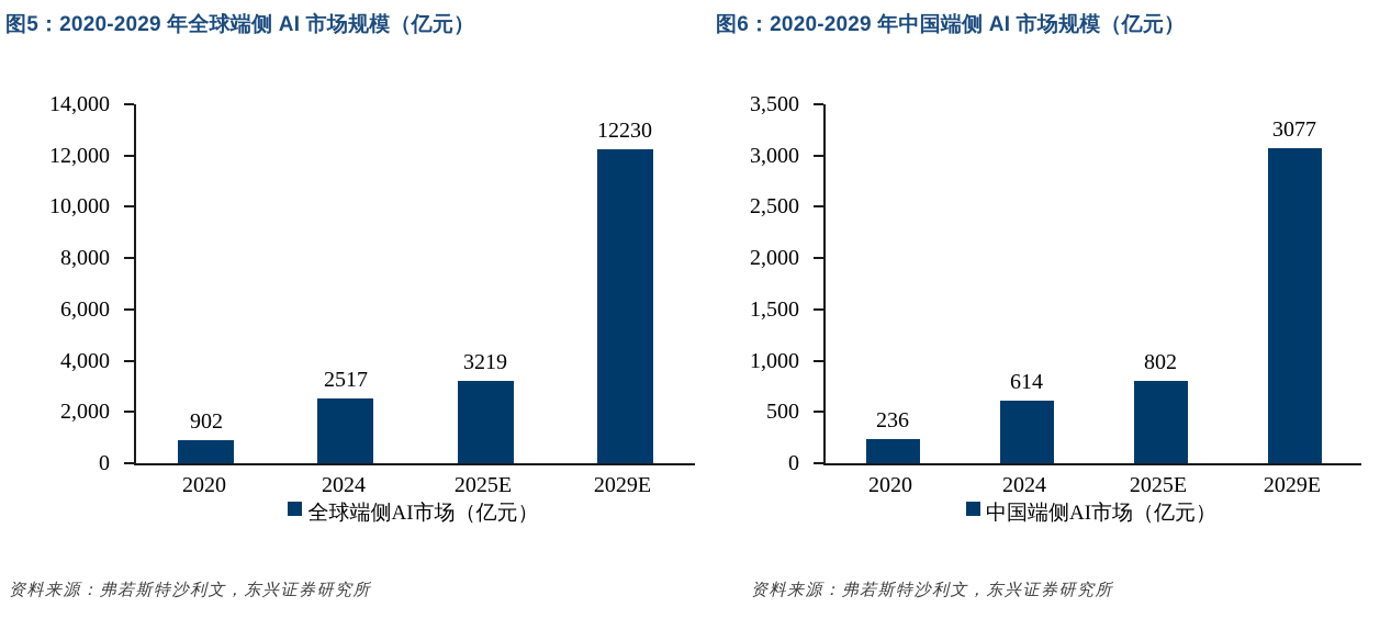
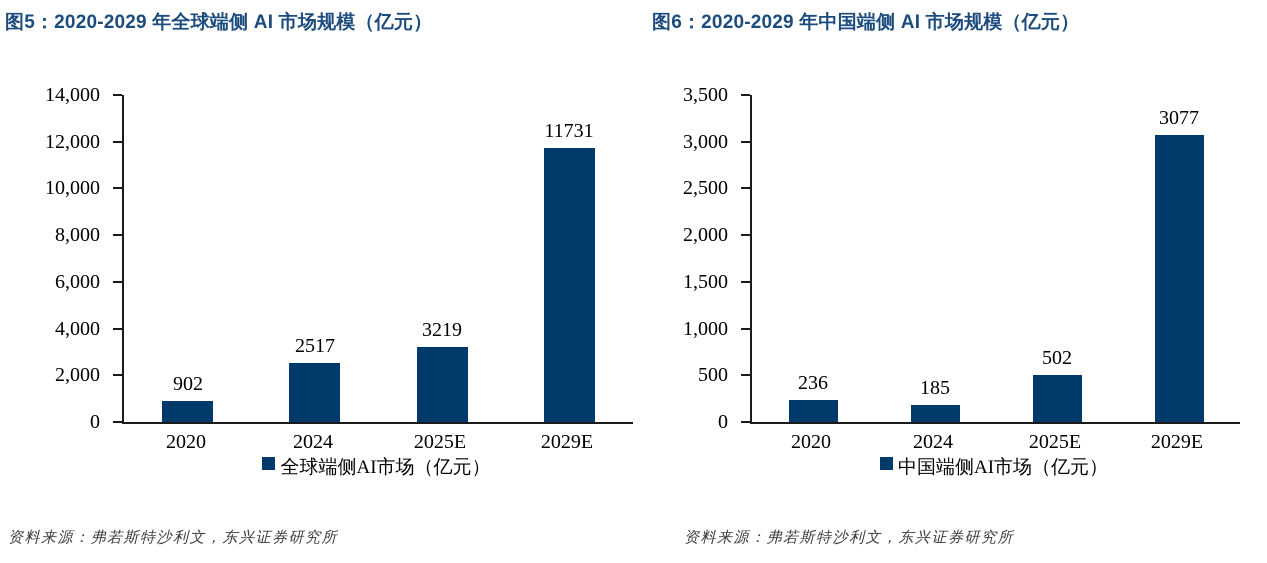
图5：2020-2029 年全球端侧 AI 市场规模（亿元）/2029E: 12230 -> 11731
图6：2020-2029 年中国端侧 AI 市场规模（亿元）/2024: 614 -> 185
图6：2020-2029 年中国端侧 AI 市场规模（亿元）/2025E: 802 -> 502
